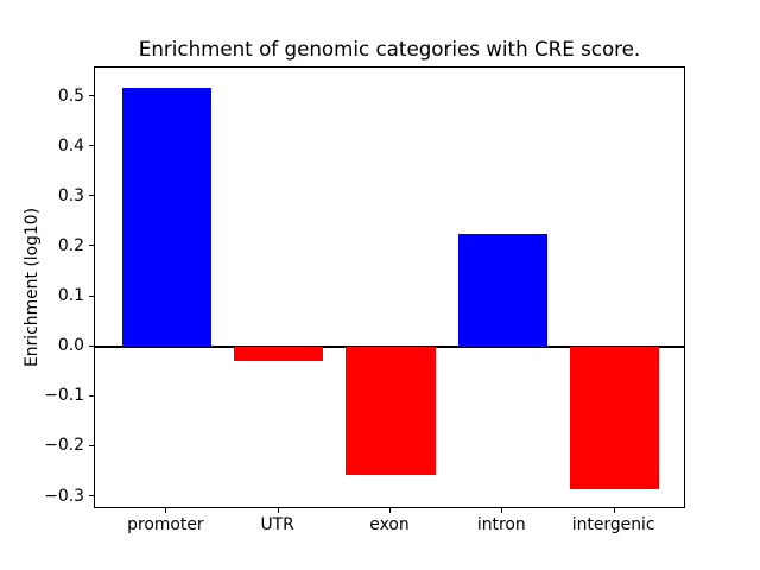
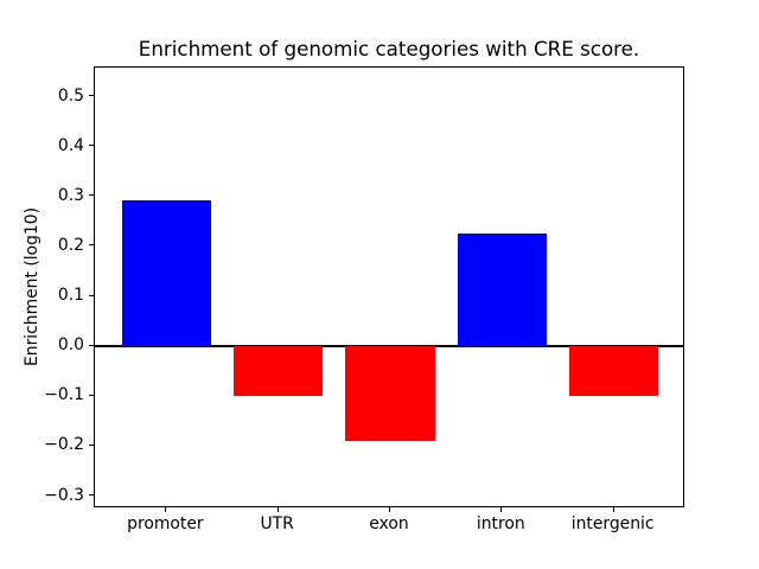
promoter: 0.52 -> 0.29
UTR: -0.03 -> -0.10
exon: -0.26 -> -0.19
intergenic: -0.29 -> -0.10
